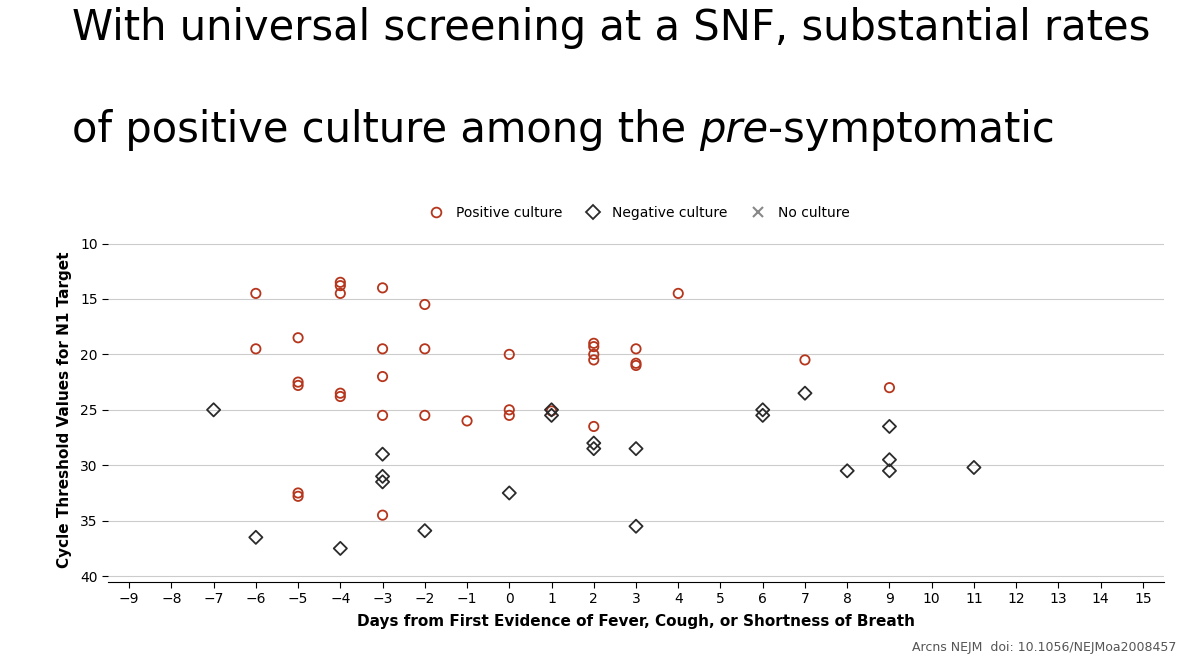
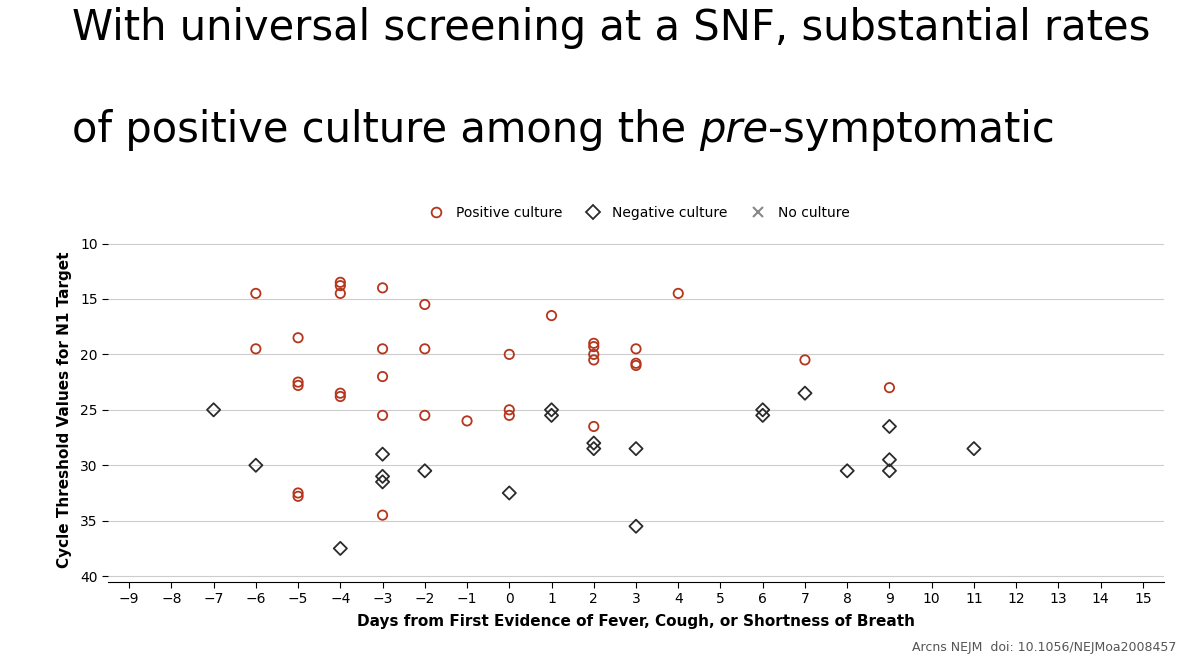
Negative culture/−6: 36.5 -> 30.0
Negative culture/−2: 35.9 -> 30.5
Positive culture/1: 25.1 -> 16.5
Negative culture/11: 30.2 -> 28.5
